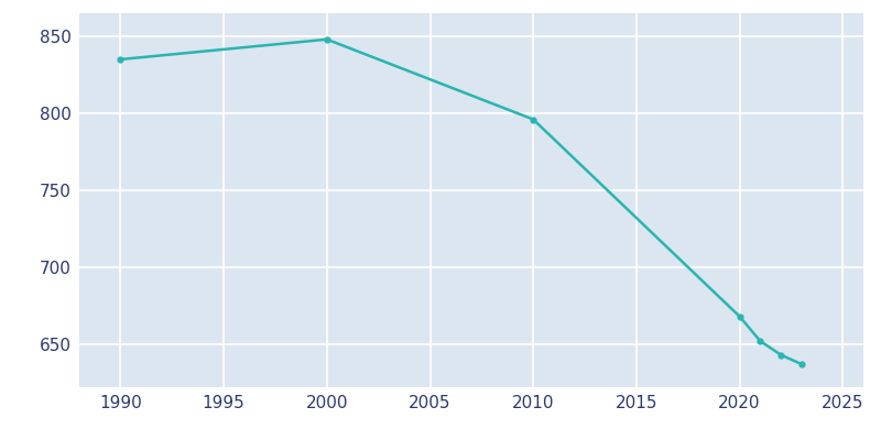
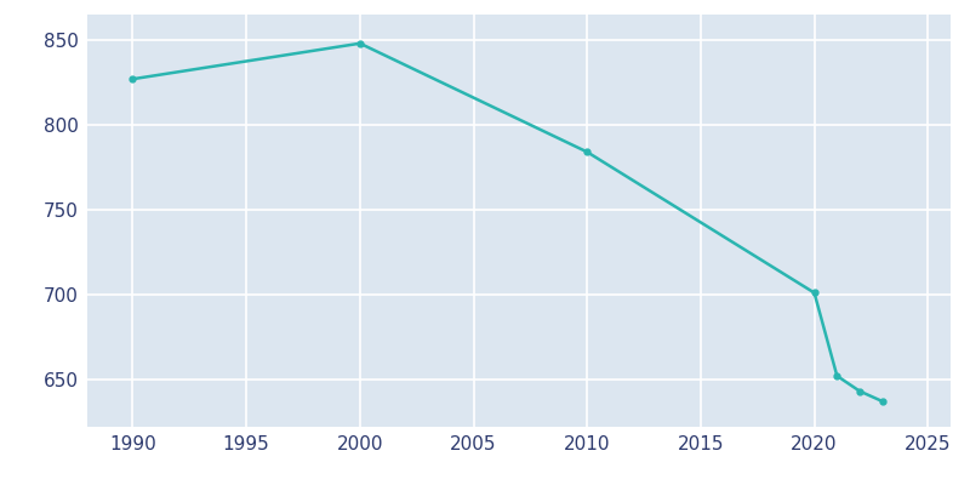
1990: 835 -> 827
2010: 796 -> 784
2020: 668 -> 701
